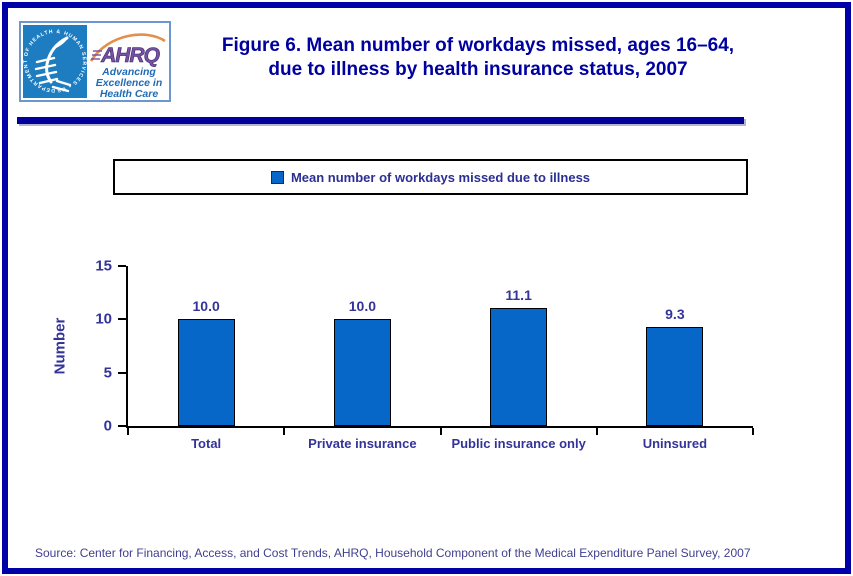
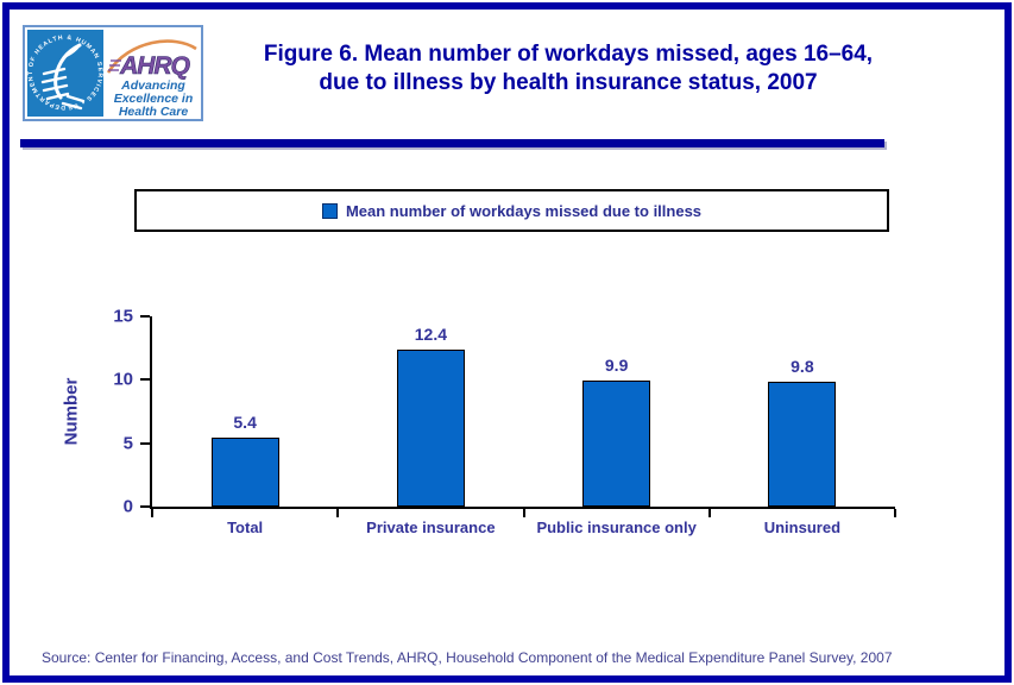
Total: 10.0 -> 5.4
Private insurance: 10.0 -> 12.4
Public insurance only: 11.1 -> 9.9
Uninsured: 9.3 -> 9.8
